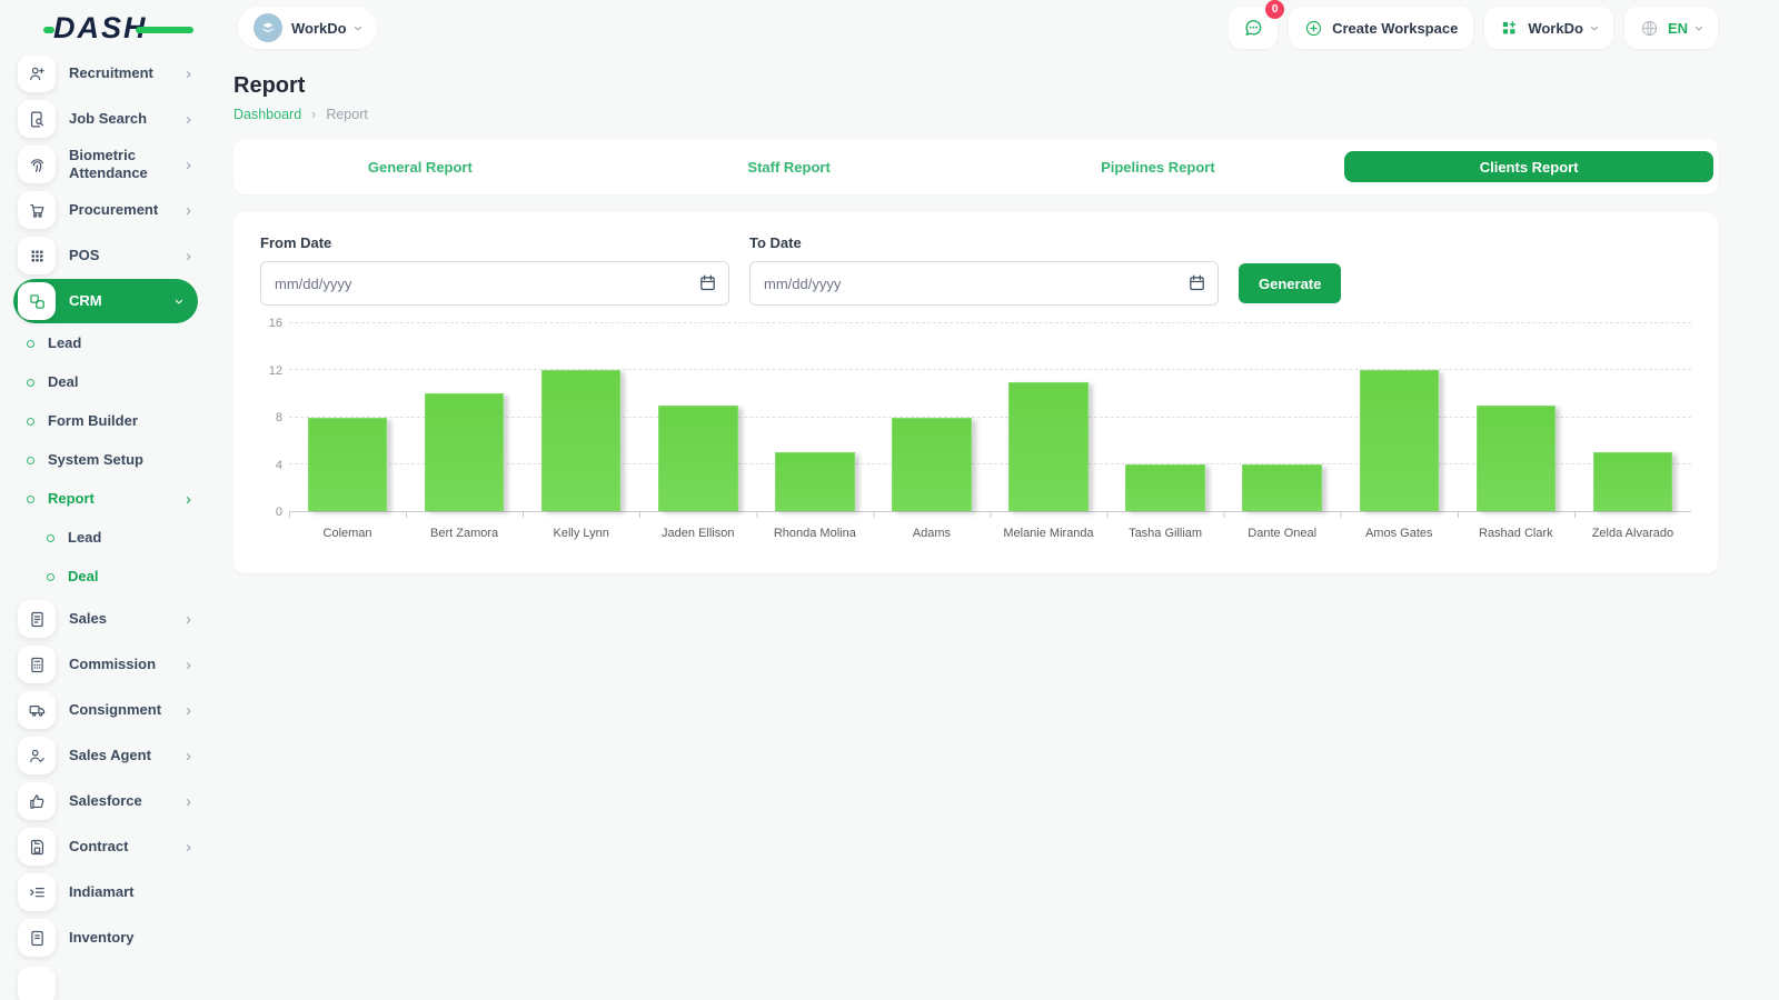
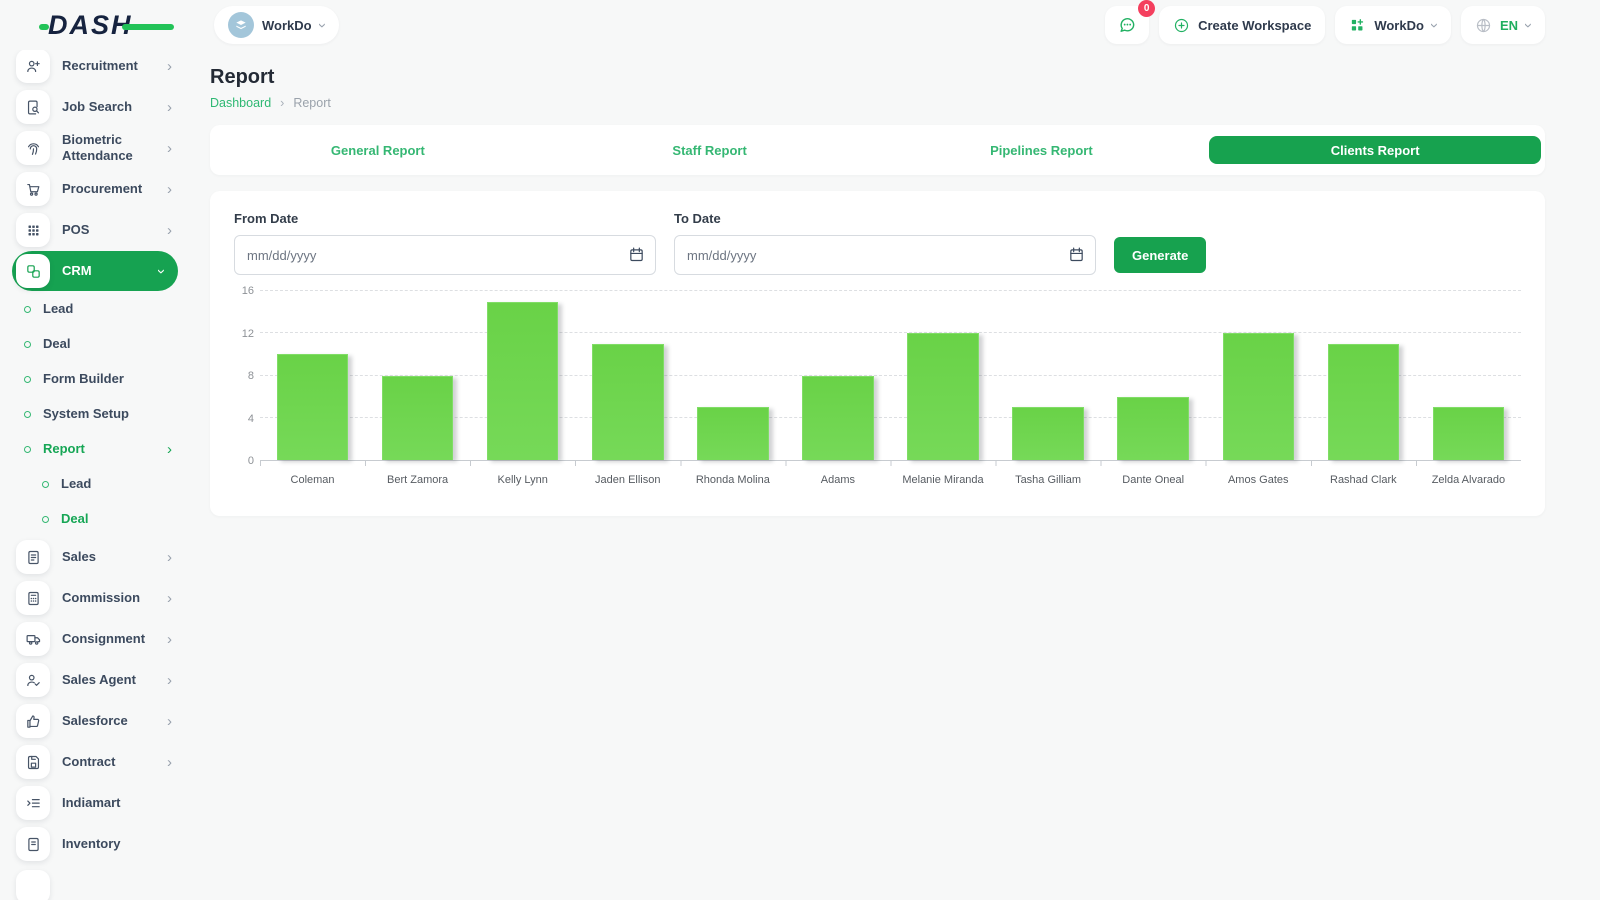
Coleman: 8 -> 10
Bert Zamora: 10 -> 8
Kelly Lynn: 12 -> 15
Jaden Ellison: 9 -> 11
Melanie Miranda: 11 -> 12
Tasha Gilliam: 4 -> 5
Dante Oneal: 4 -> 6
Rashad Clark: 9 -> 11
